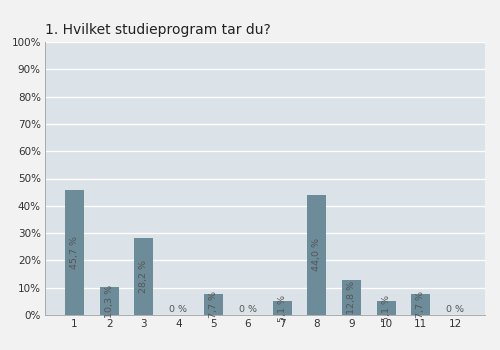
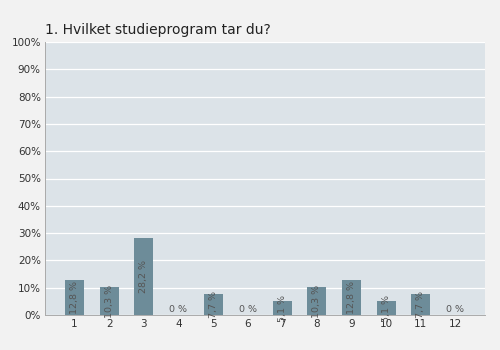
1: 45,7 -> 12,8
8: 44,0 -> 10,3
